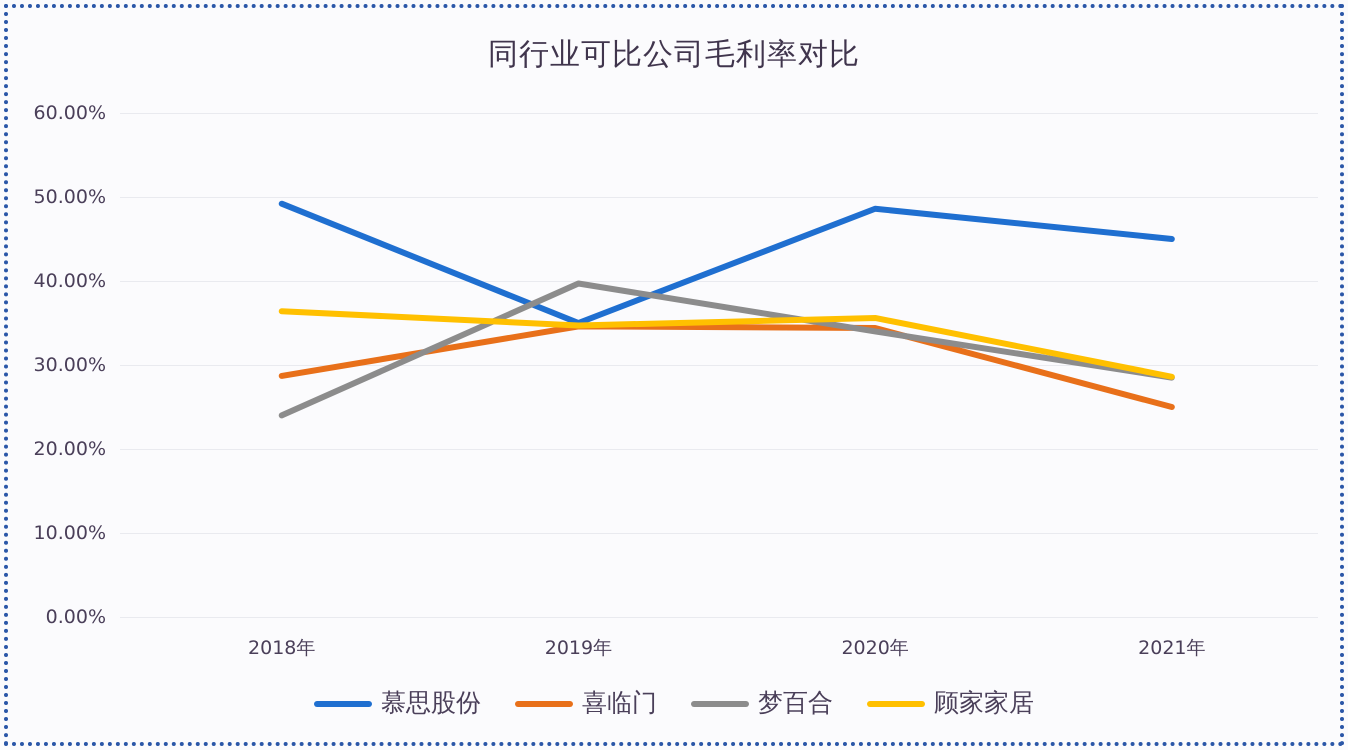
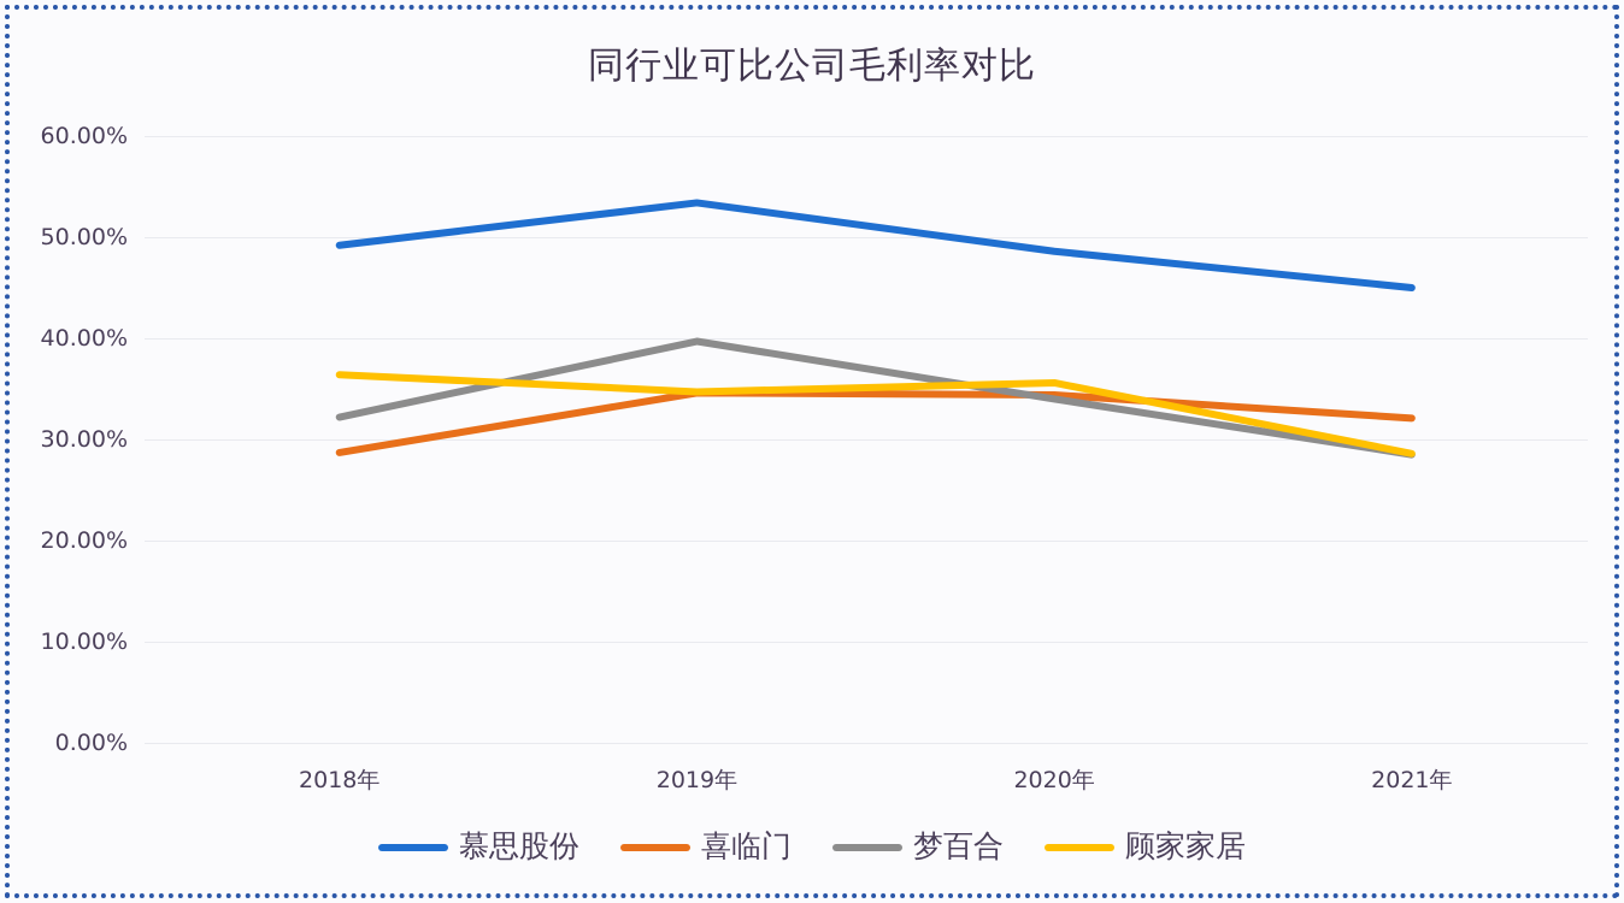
梦百合/2018年: 24% -> 32%
慕思股份/2019年: 35% -> 53%
喜临门/2021年: 25% -> 32%
